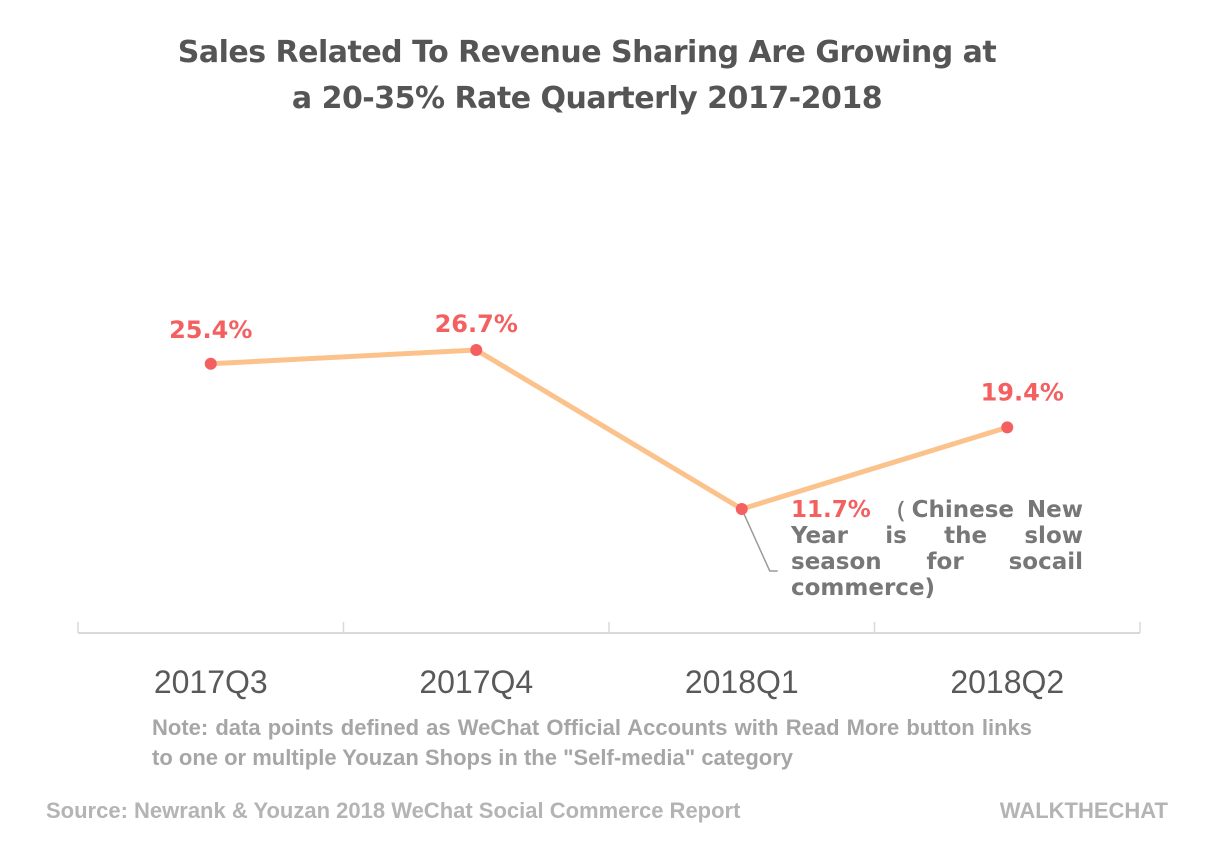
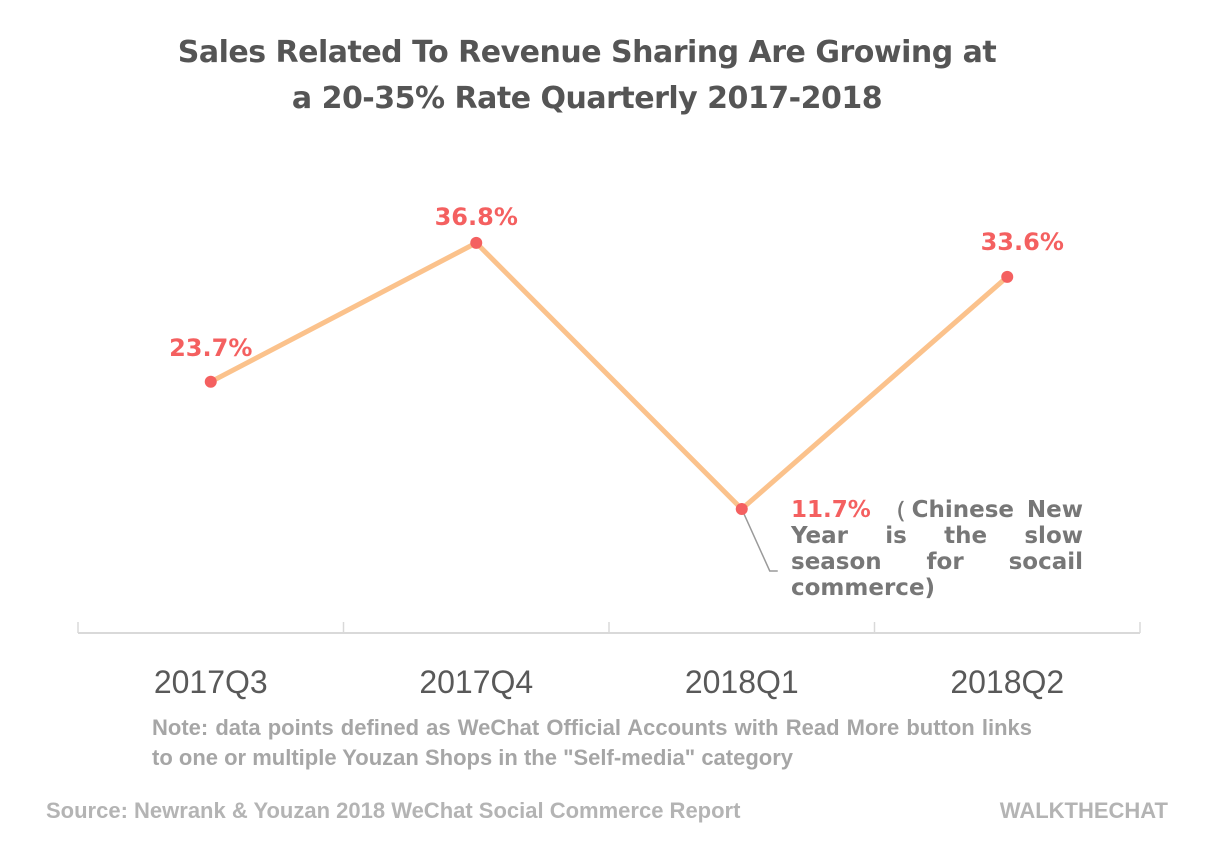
2017Q3: 25.4% -> 23.7%
2017Q4: 26.7% -> 36.8%
2018Q2: 19.4% -> 33.6%
